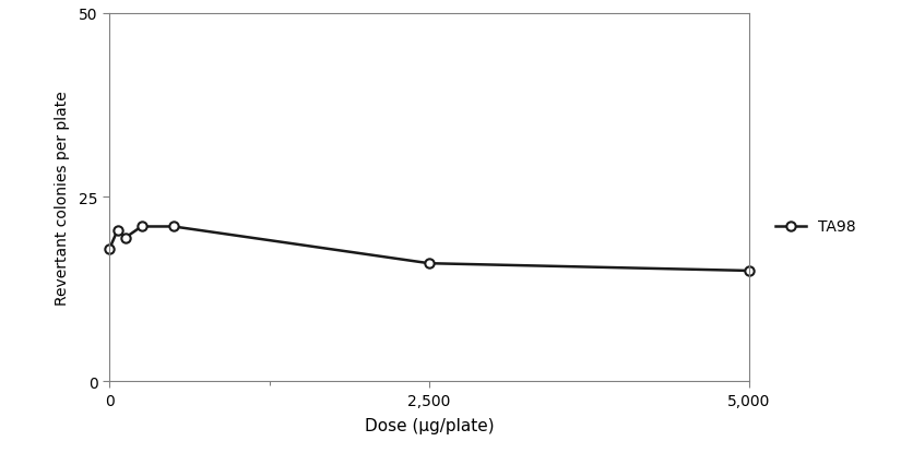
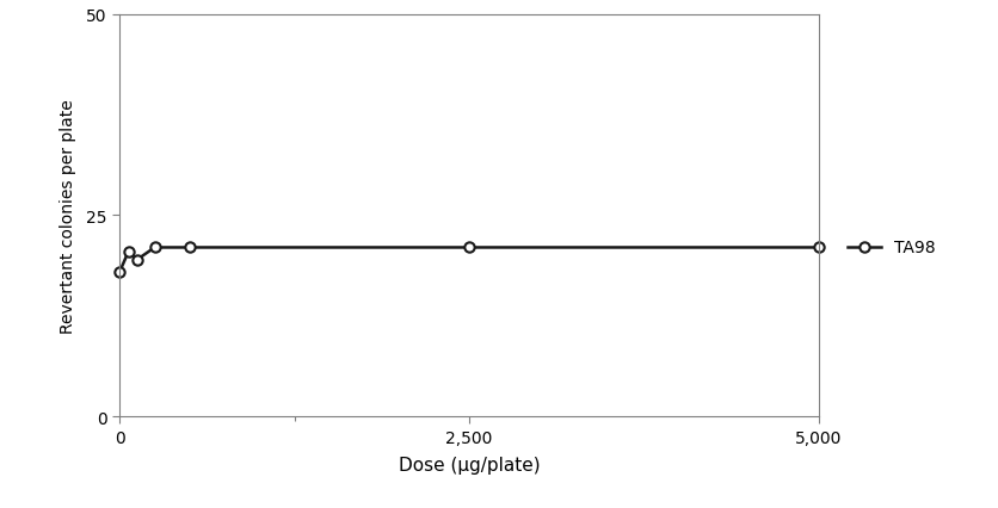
2,500: 16.0 -> 21.0
5,000: 15.0 -> 21.0
